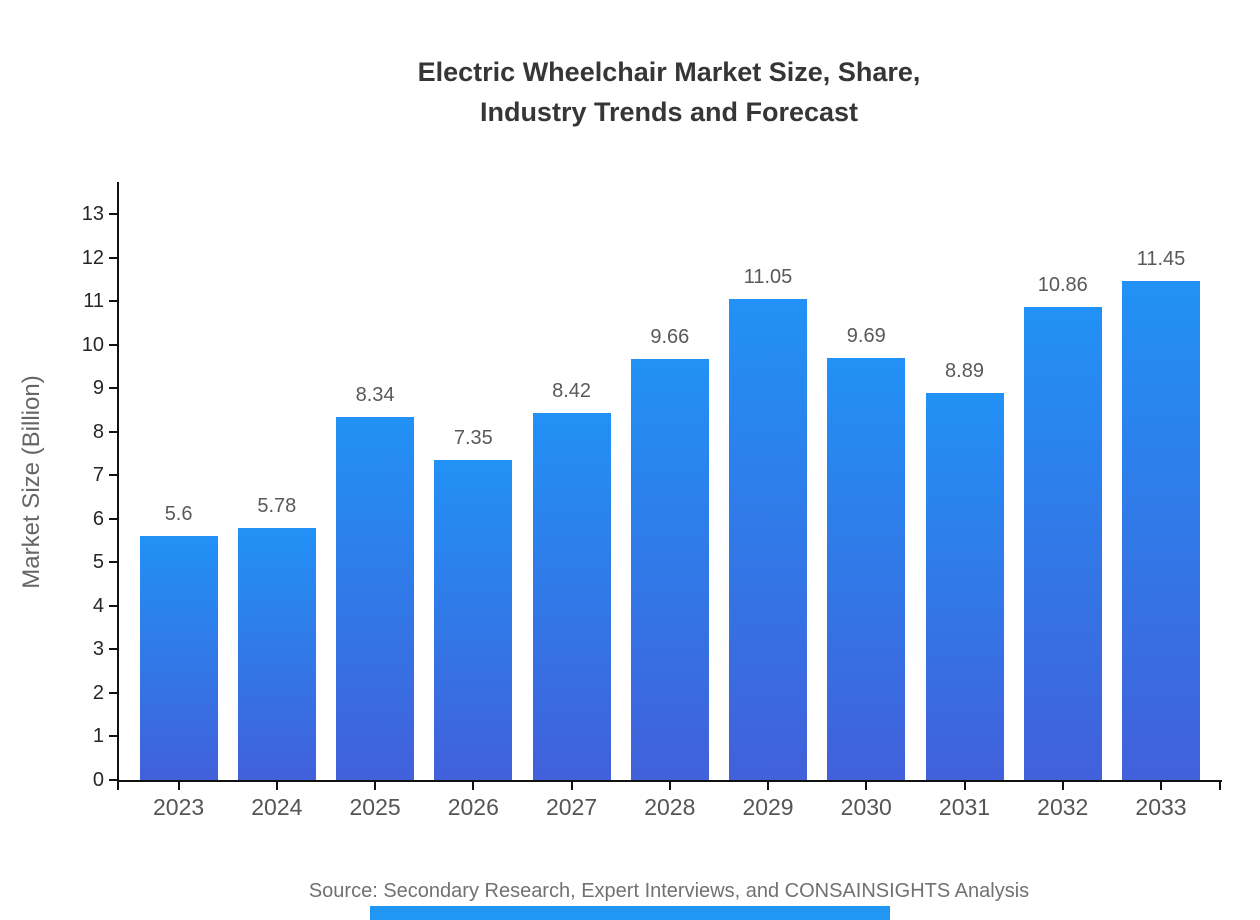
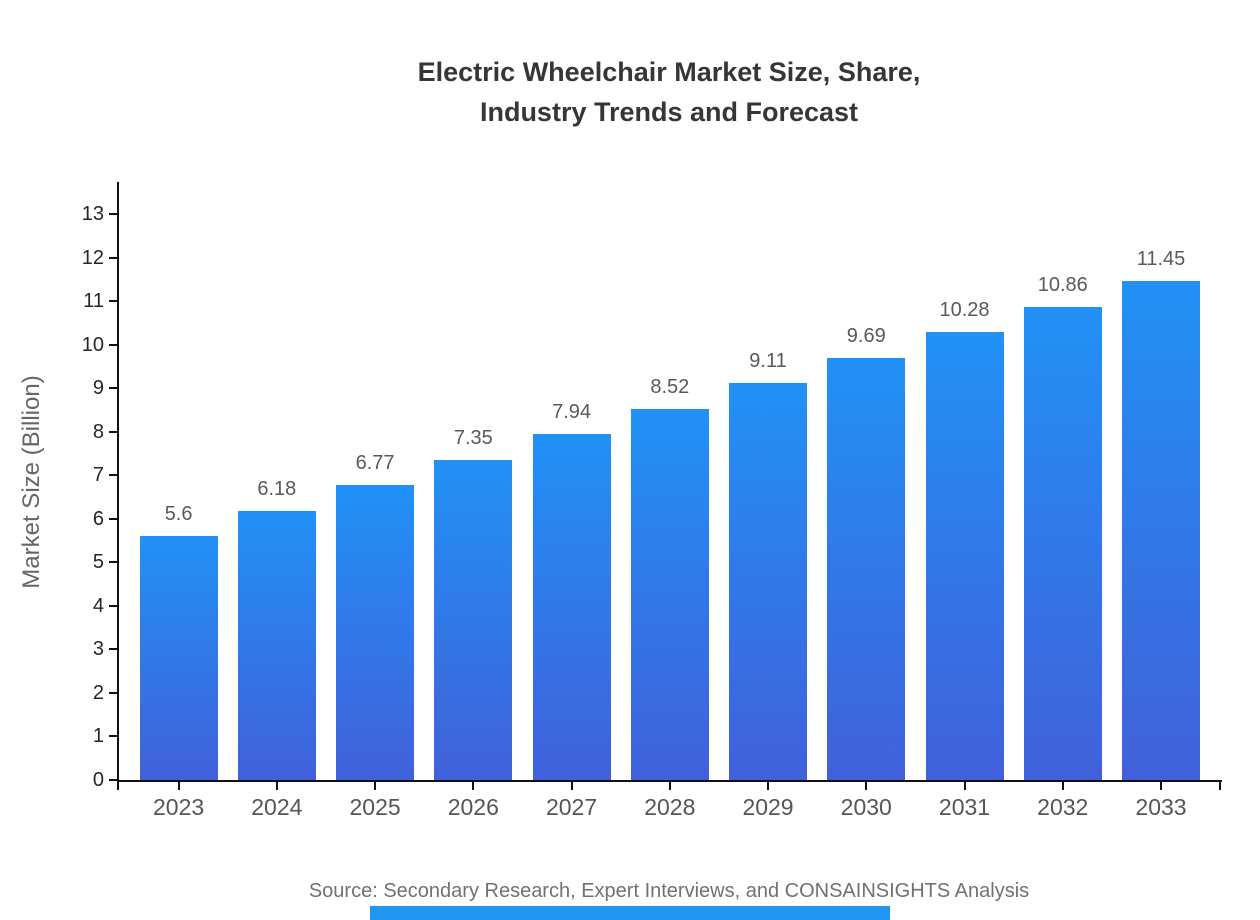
2024: 5.78 -> 6.18
2025: 8.34 -> 6.77
2027: 8.42 -> 7.94
2028: 9.66 -> 8.52
2029: 11.05 -> 9.11
2031: 8.89 -> 10.28
